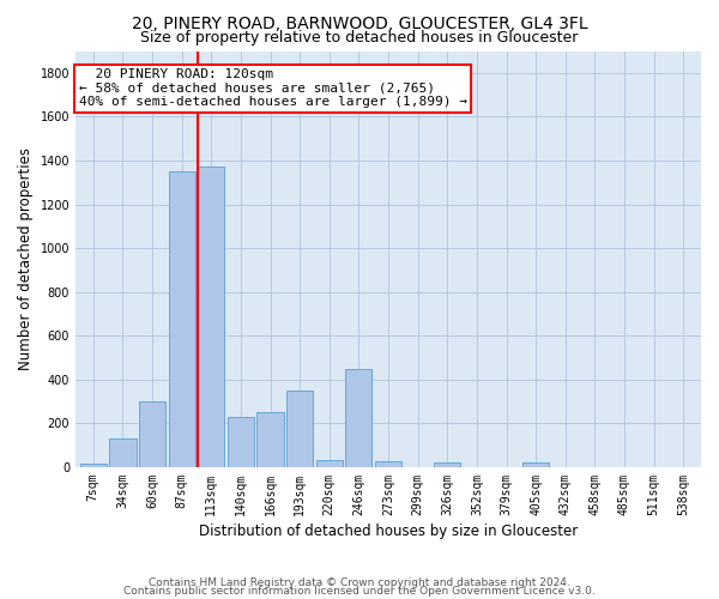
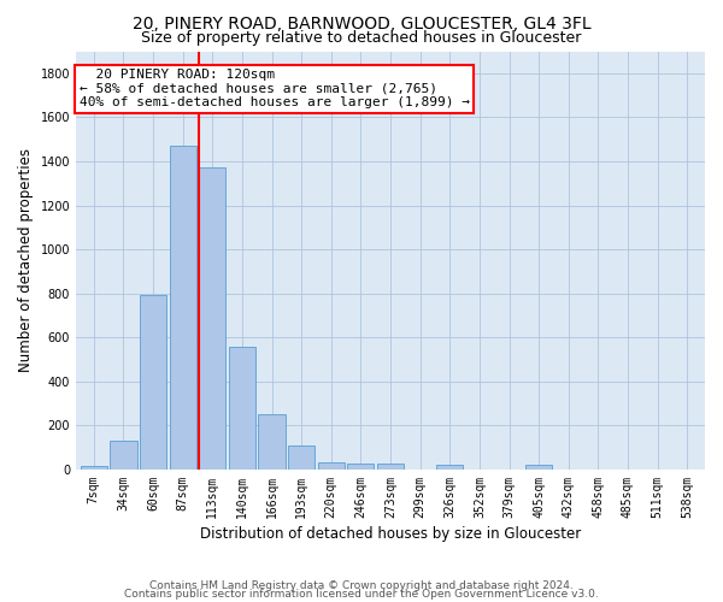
60sqm: 300 -> 800
87sqm: 1350 -> 1470
140sqm: 230 -> 560
193sqm: 350 -> 110
246sqm: 450 -> 30
